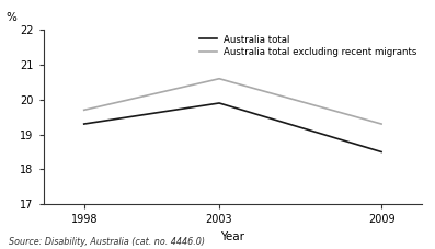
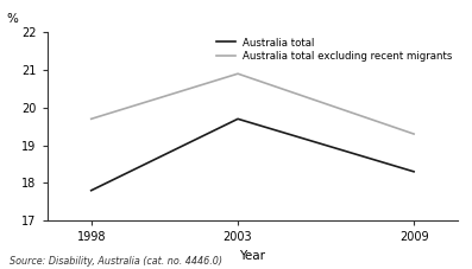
Australia total/1998: 19.3 -> 17.8
Australia total/2003: 19.9 -> 19.7
Australia total excluding recent migrants/2003: 20.6 -> 20.9
Australia total/2009: 18.5 -> 18.3
